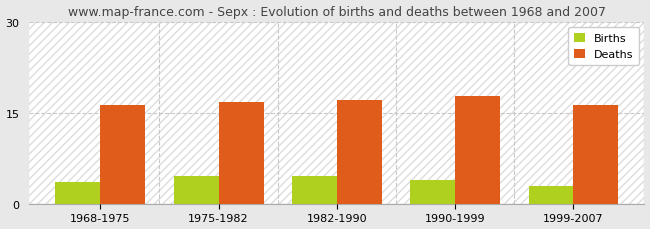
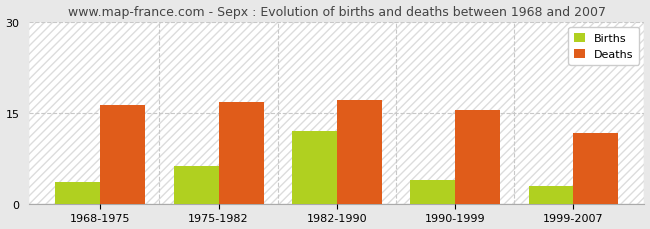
Births/1975-1982: 4.6 -> 6.2
Births/1982-1990: 4.5 -> 12.0
Deaths/1990-1999: 17.7 -> 15.4
Deaths/1999-2007: 16.2 -> 11.6
